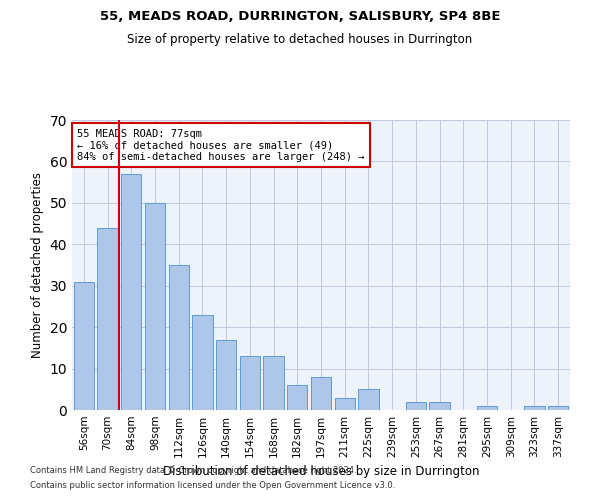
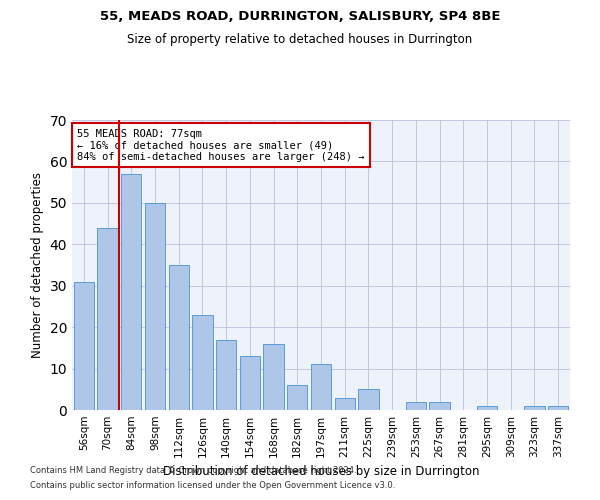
168sqm: 13 -> 16
197sqm: 8 -> 11
